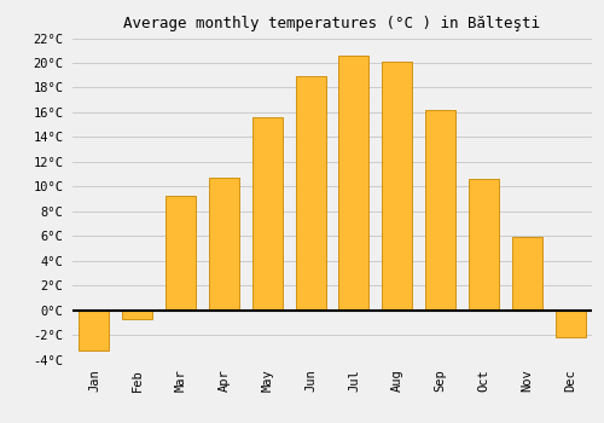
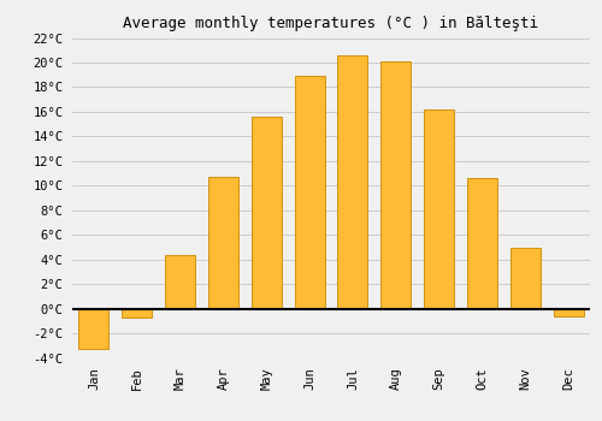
Mar: 9.2°C -> 4.4°C
Nov: 5.9°C -> 4.9°C
Dec: -2.2°C -> -0.6°C
